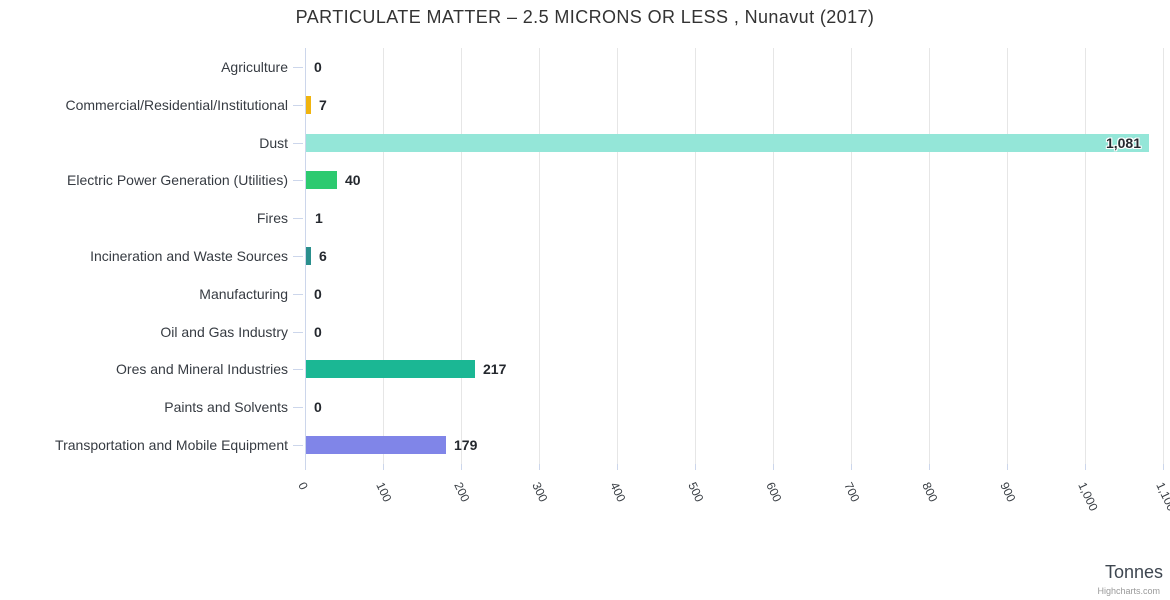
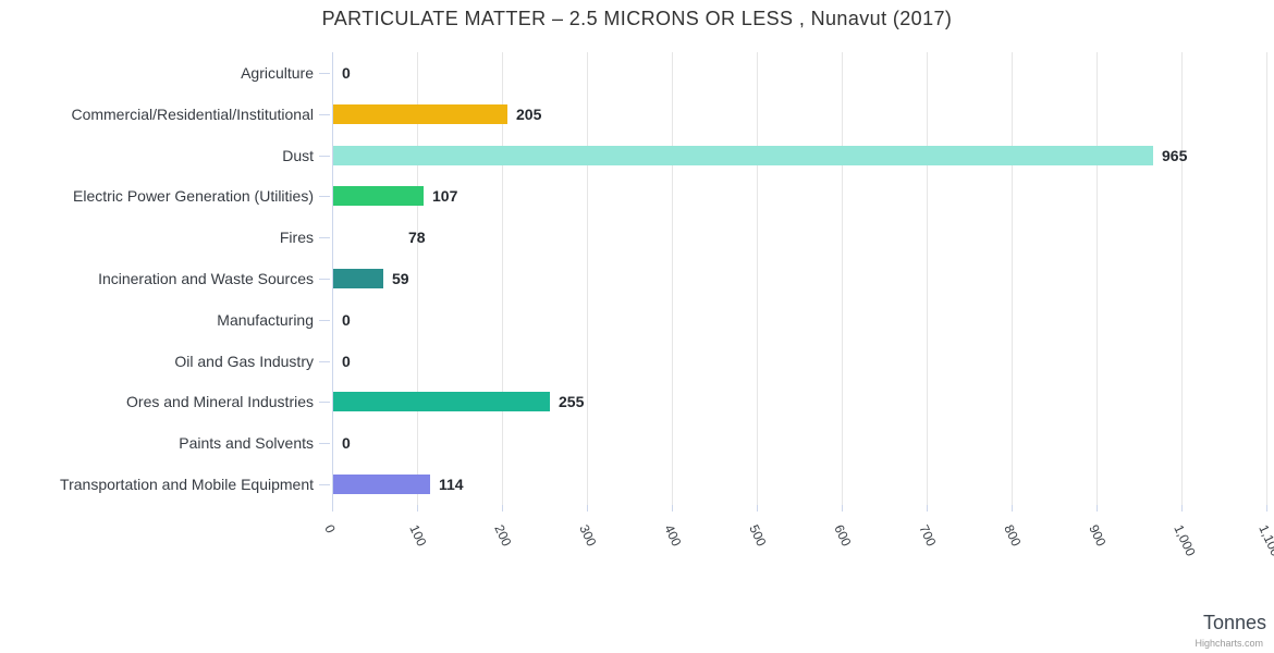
Commercial/Residential/Institutional: 7 -> 205
Dust: 1,081 -> 965
Electric Power Generation (Utilities): 40 -> 107
Fires: 1 -> 78
Incineration and Waste Sources: 6 -> 59
Ores and Mineral Industries: 217 -> 255
Transportation and Mobile Equipment: 179 -> 114
